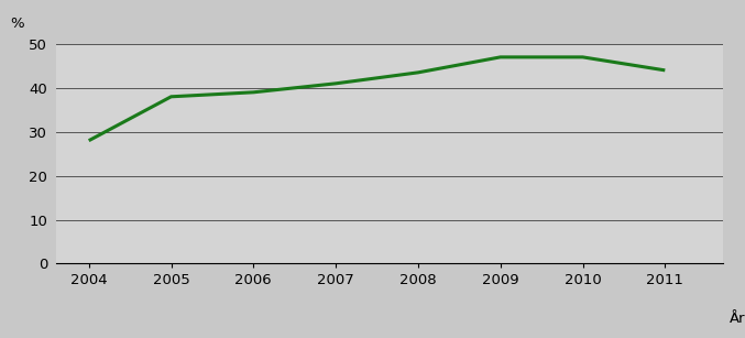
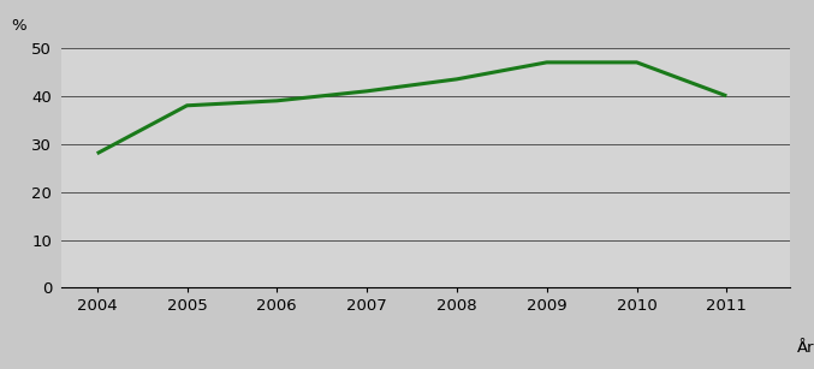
2011: 44.0 -> 40.0
